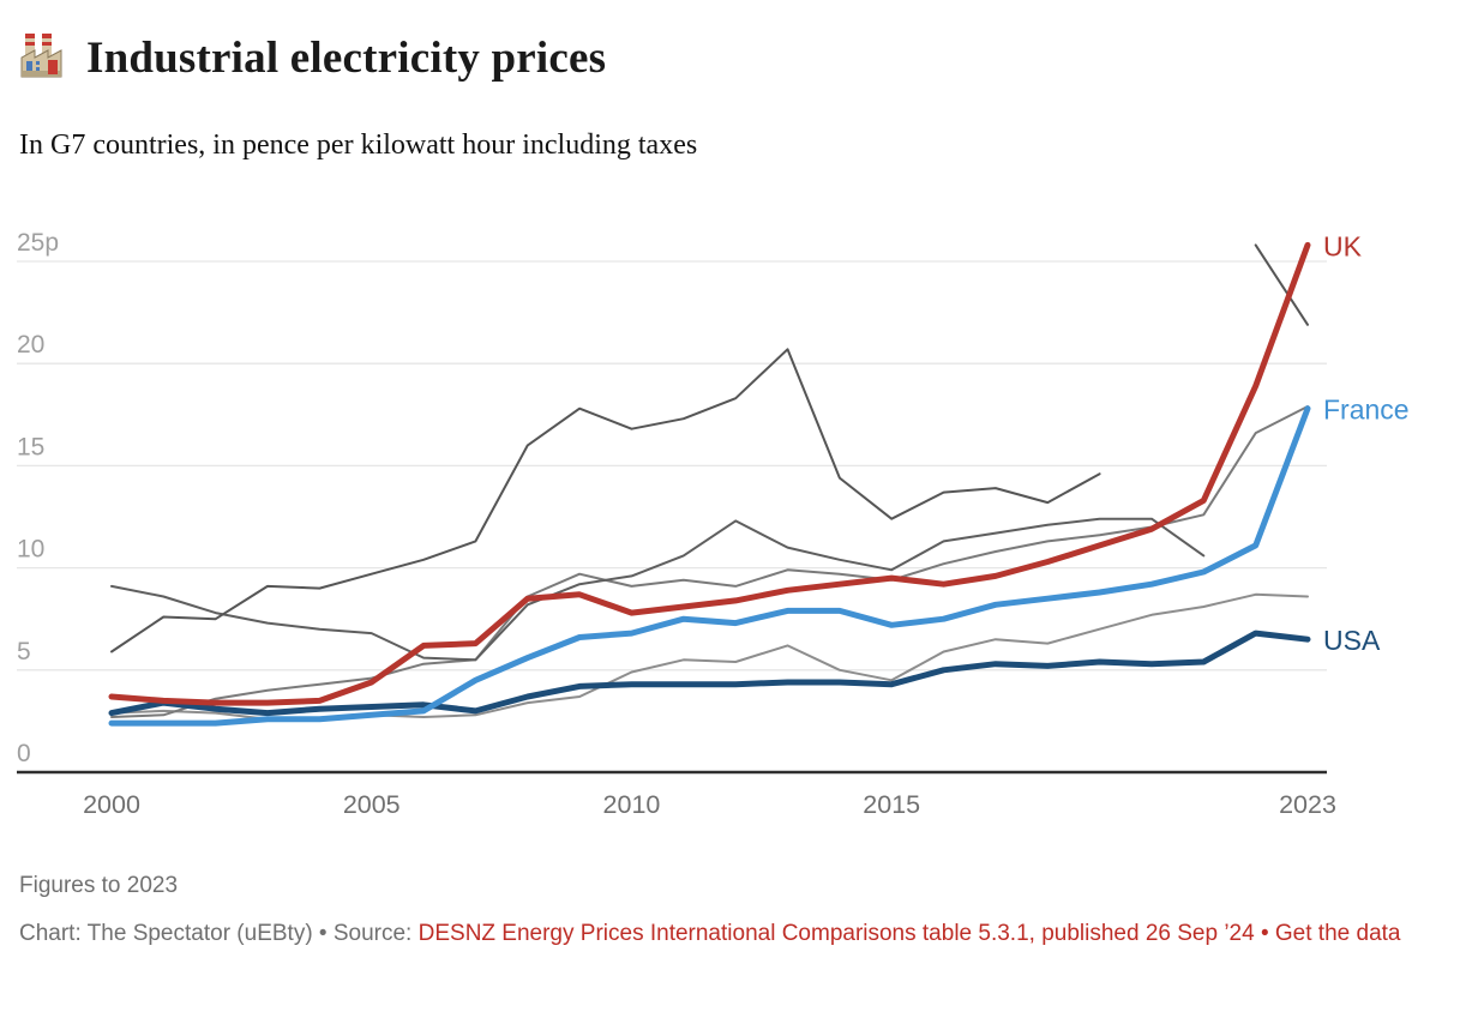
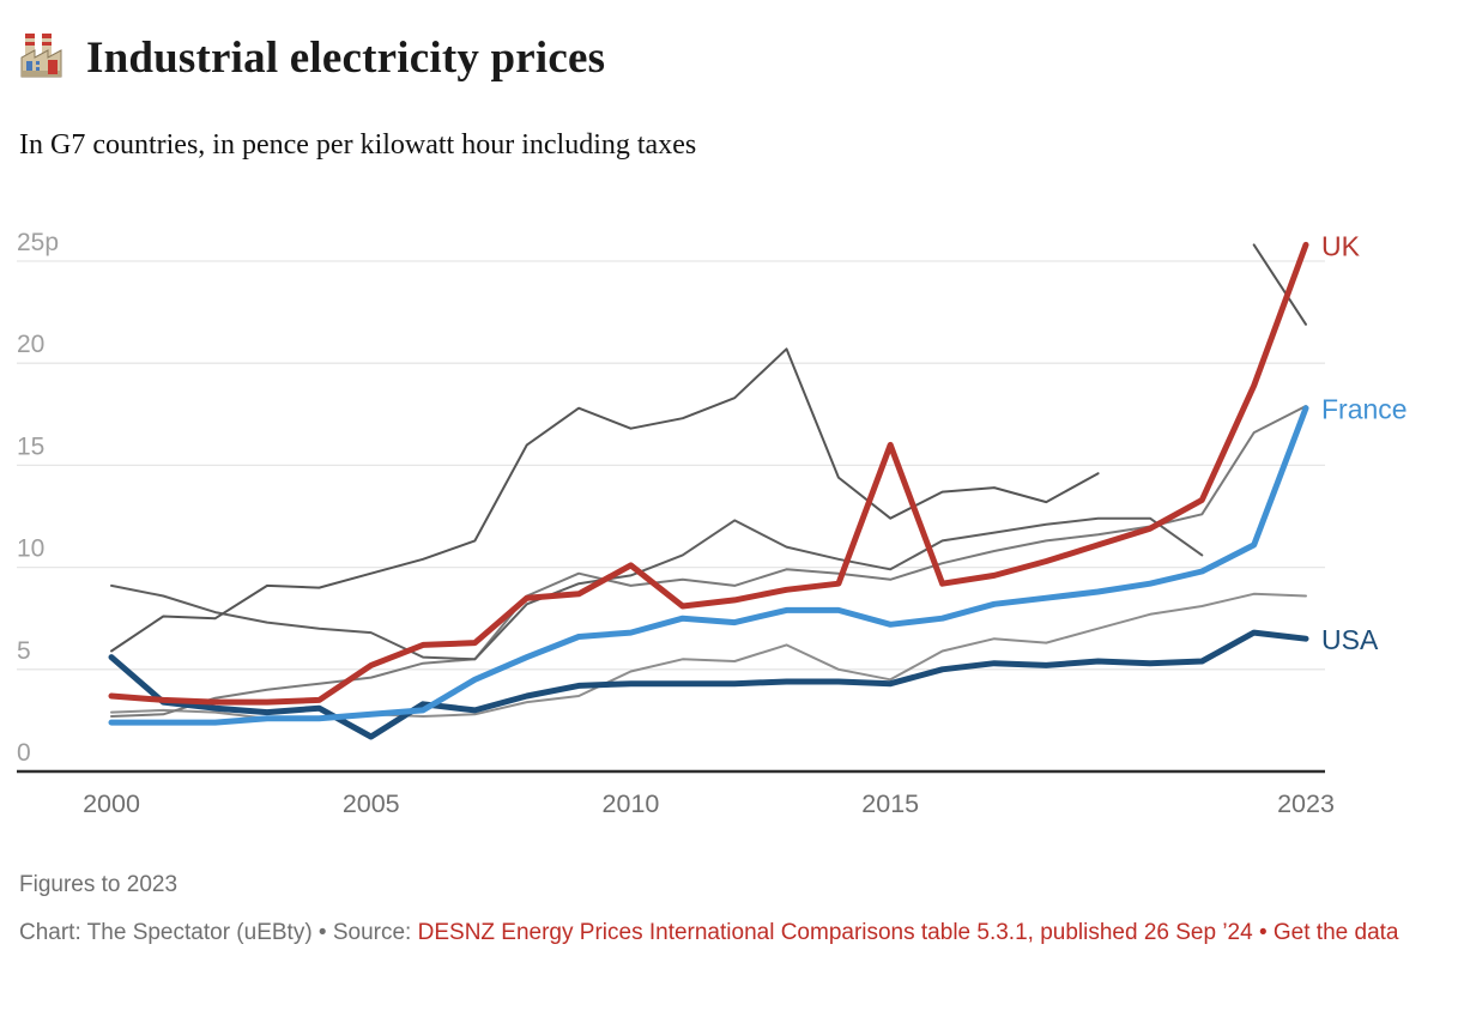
USA/2000: 2.9 -> 5.6
USA/2005: 3.2 -> 1.7
UK/2005: 4.4 -> 5.2
UK/2010: 7.8 -> 10.1
UK/2015: 9.5 -> 16.0
